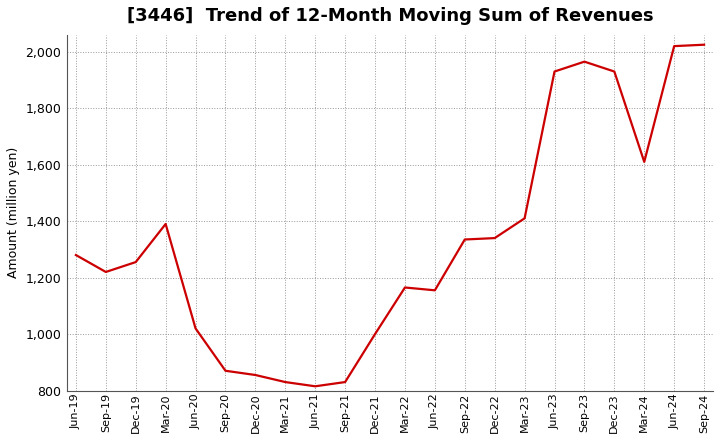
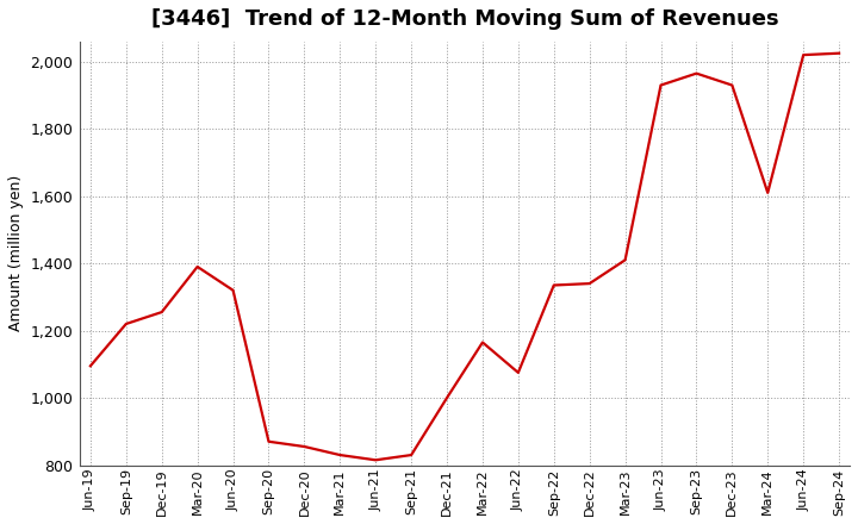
Jun-19: 1,280 -> 1,095
Jun-20: 1,020 -> 1,320
Jun-22: 1,155 -> 1,075
